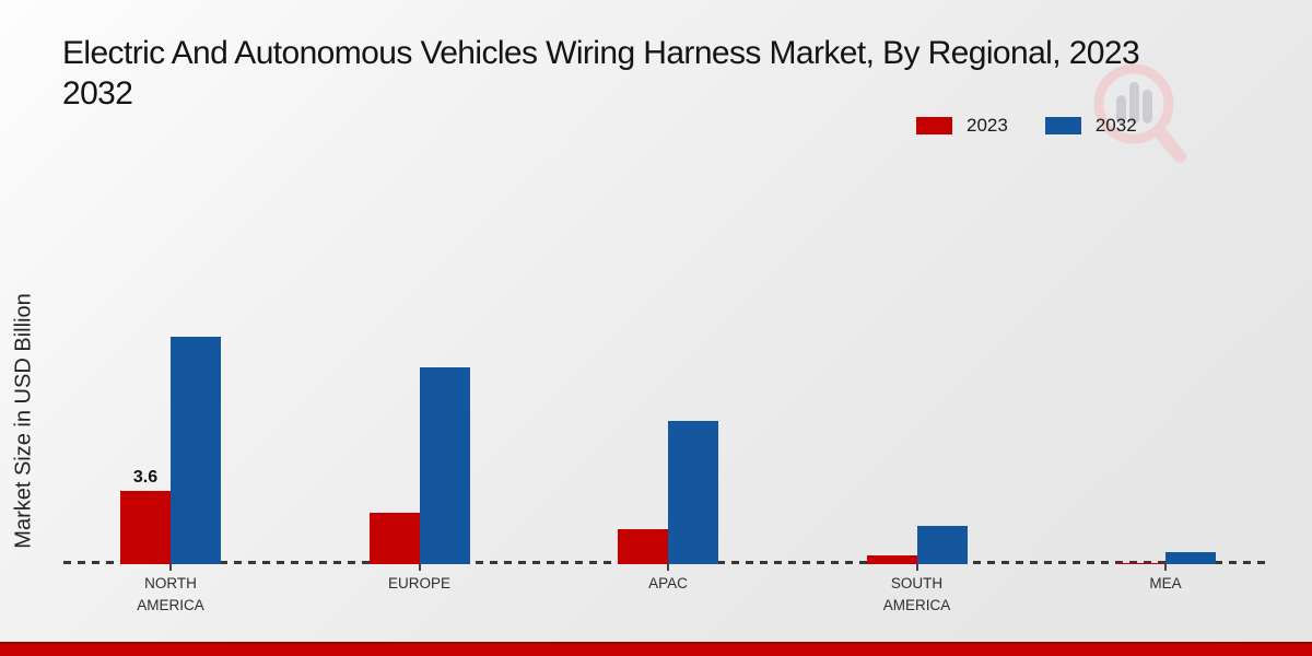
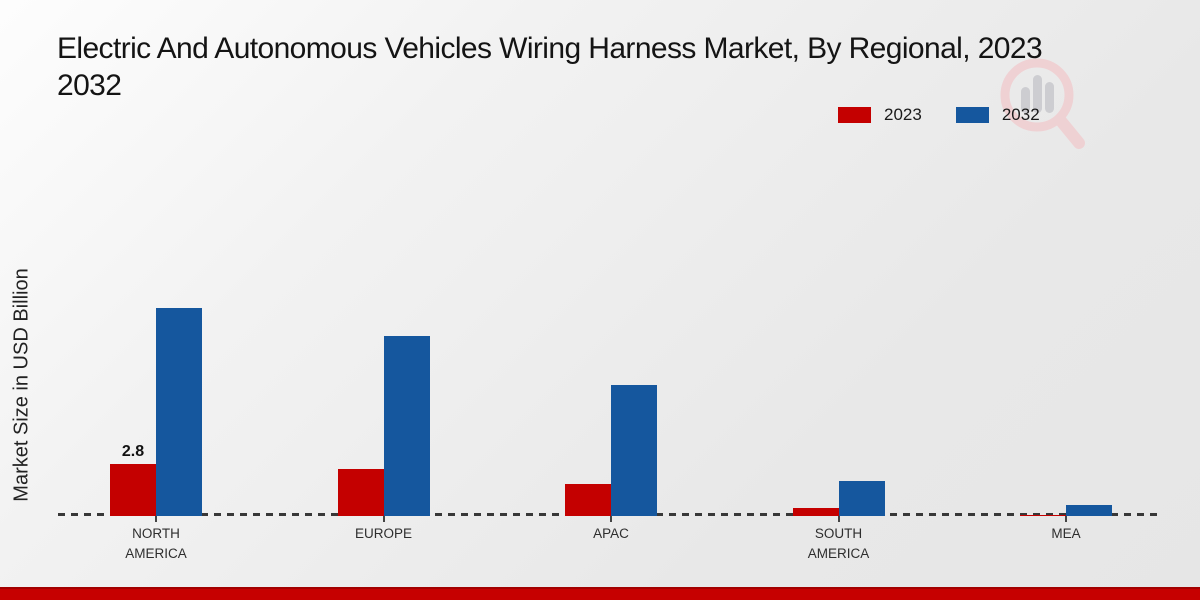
2023/NORTH AMERICA: 3.6 -> 2.8
